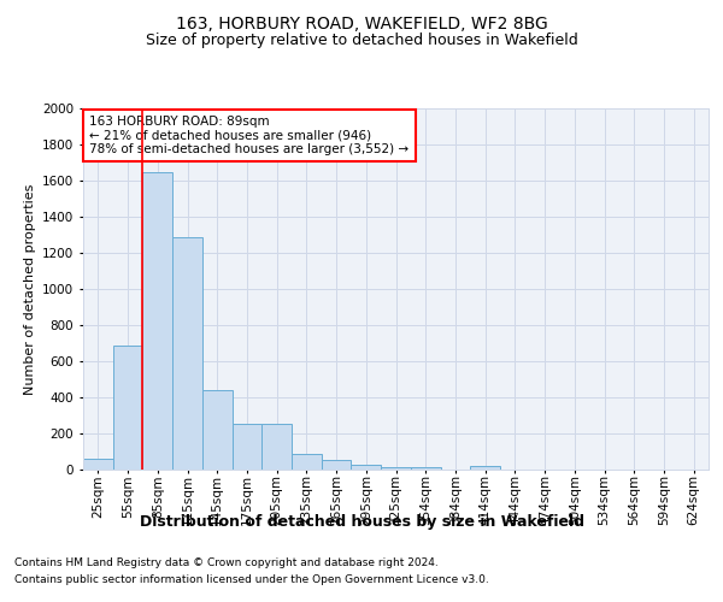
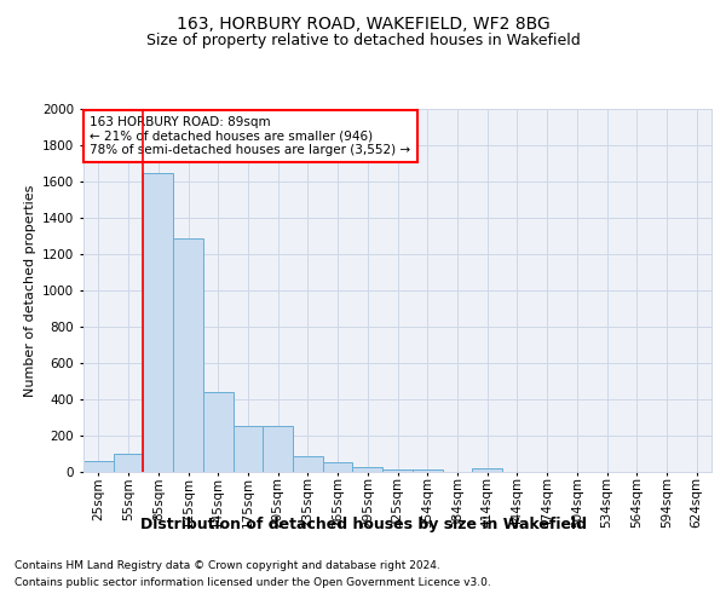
55sqm: 690 -> 100
